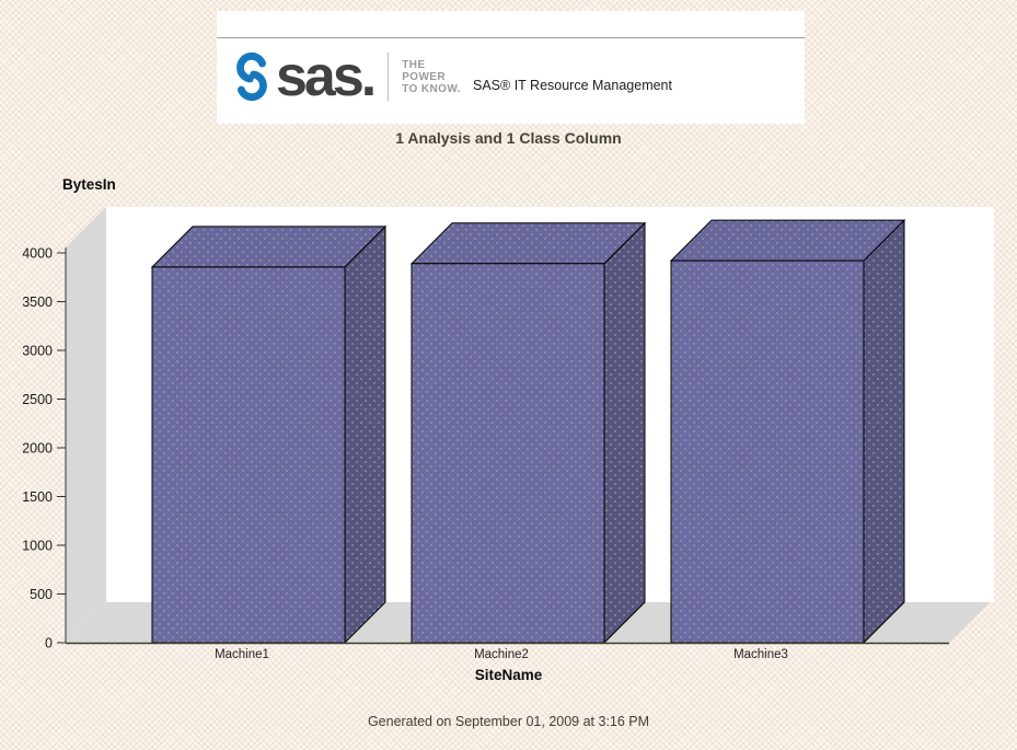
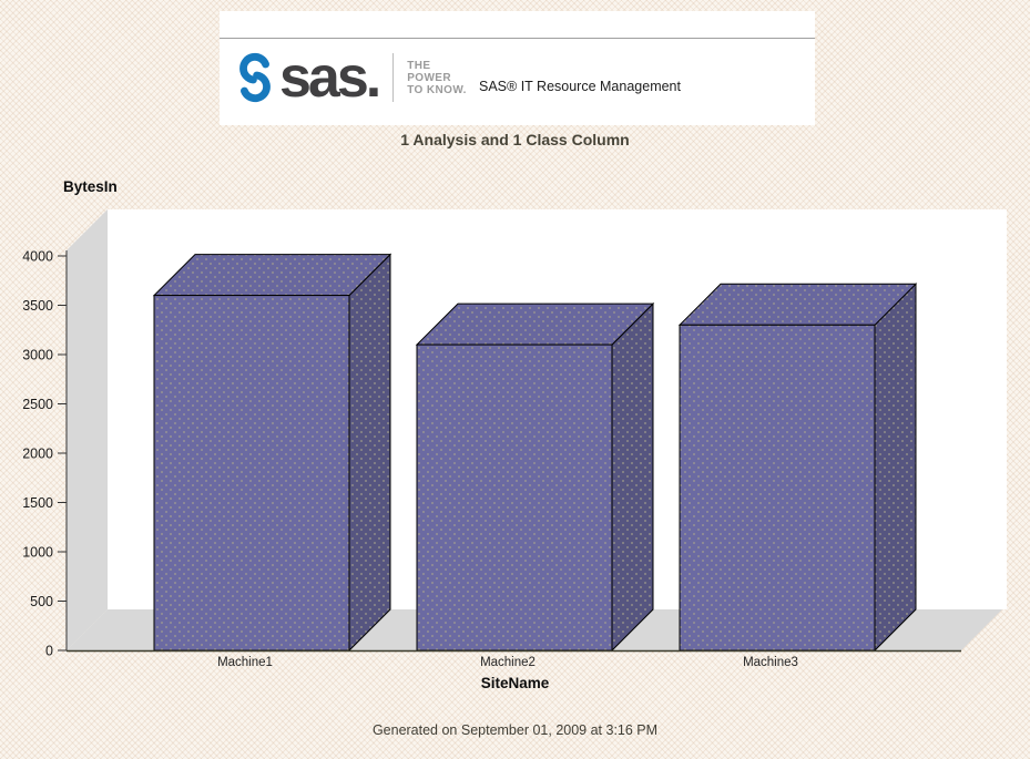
Machine1: 3900 -> 3600
Machine2: 3900 -> 3100
Machine3: 3900 -> 3300
